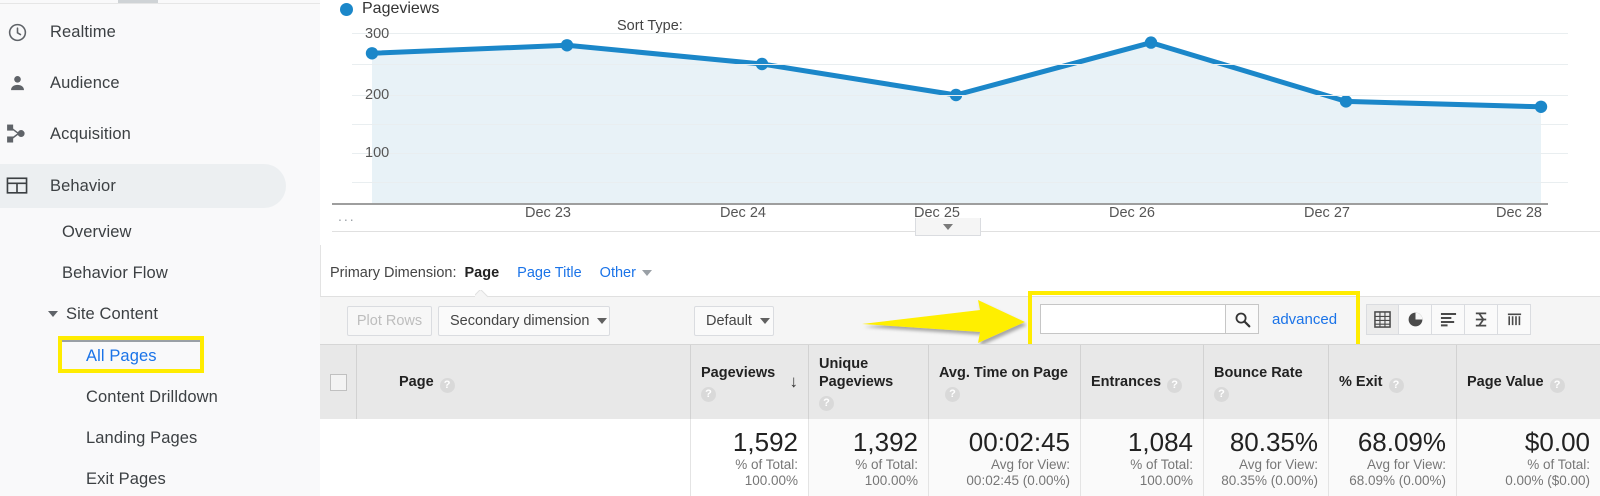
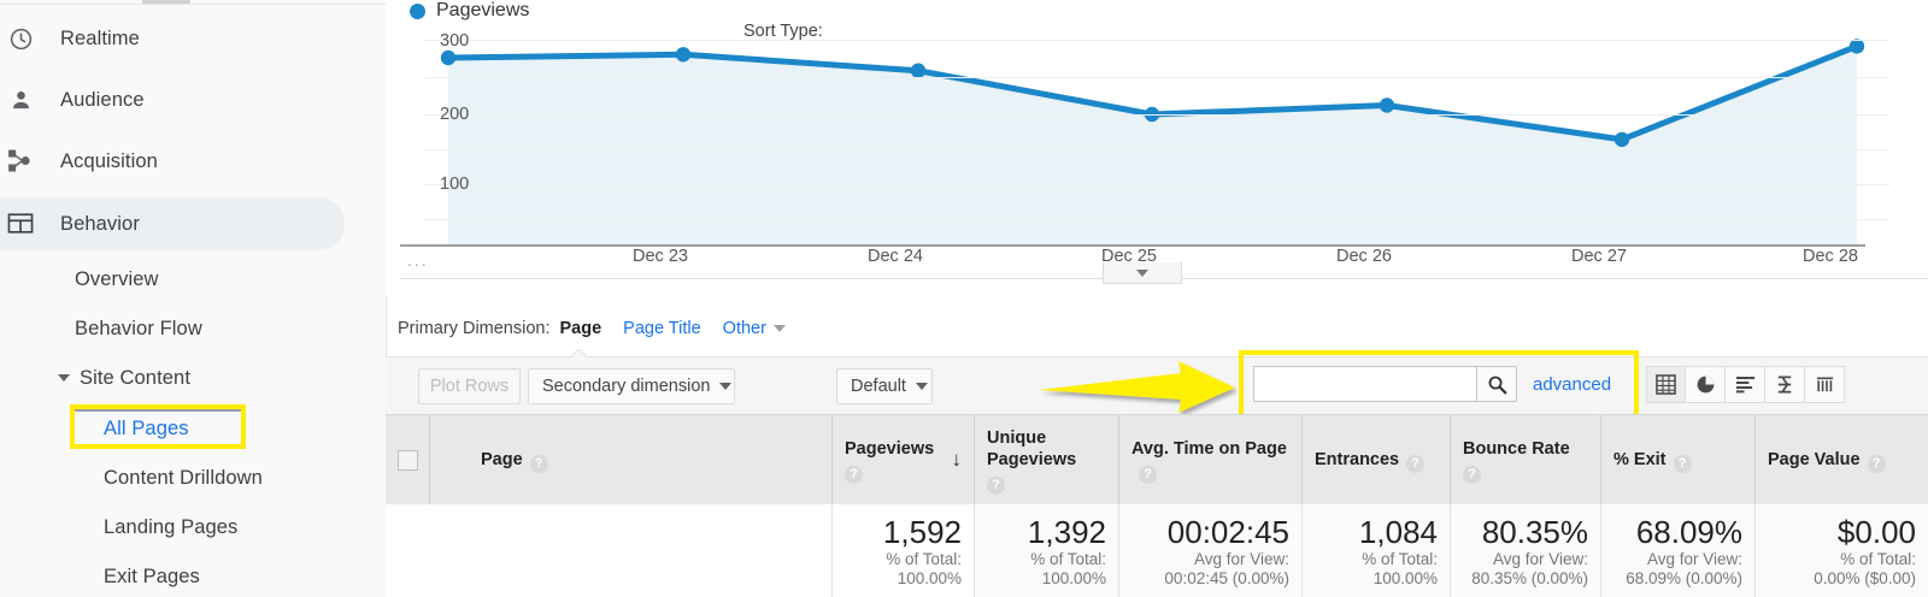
...: 280 -> 290
Dec 24: 260 -> 270
Dec 26: 300 -> 220
Dec 27: 190 -> 160
Dec 28: 180 -> 310
